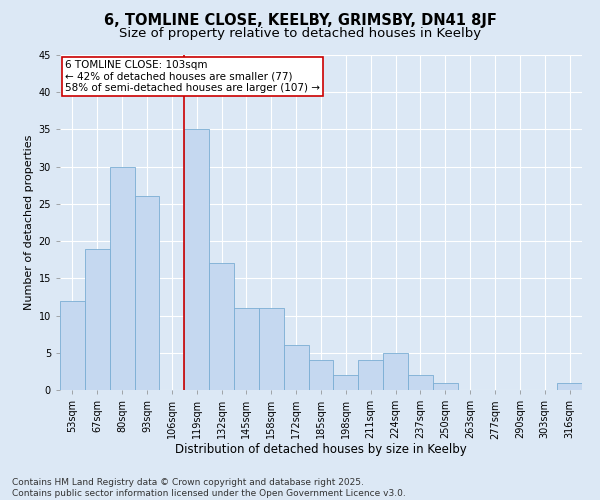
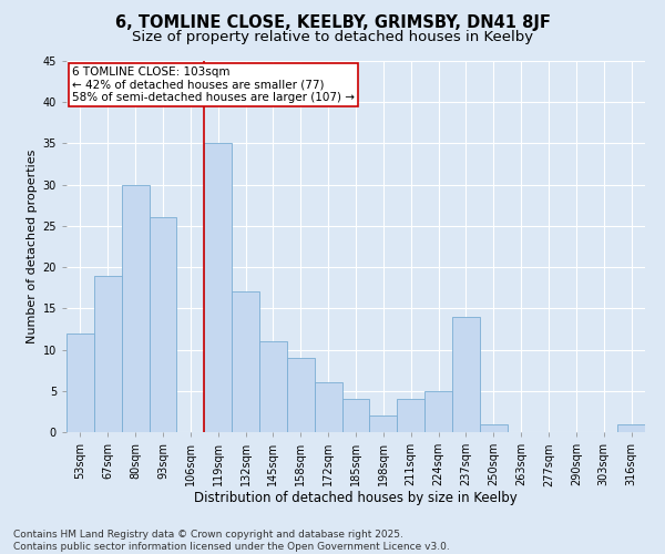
158sqm: 11 -> 9
237sqm: 2 -> 14
